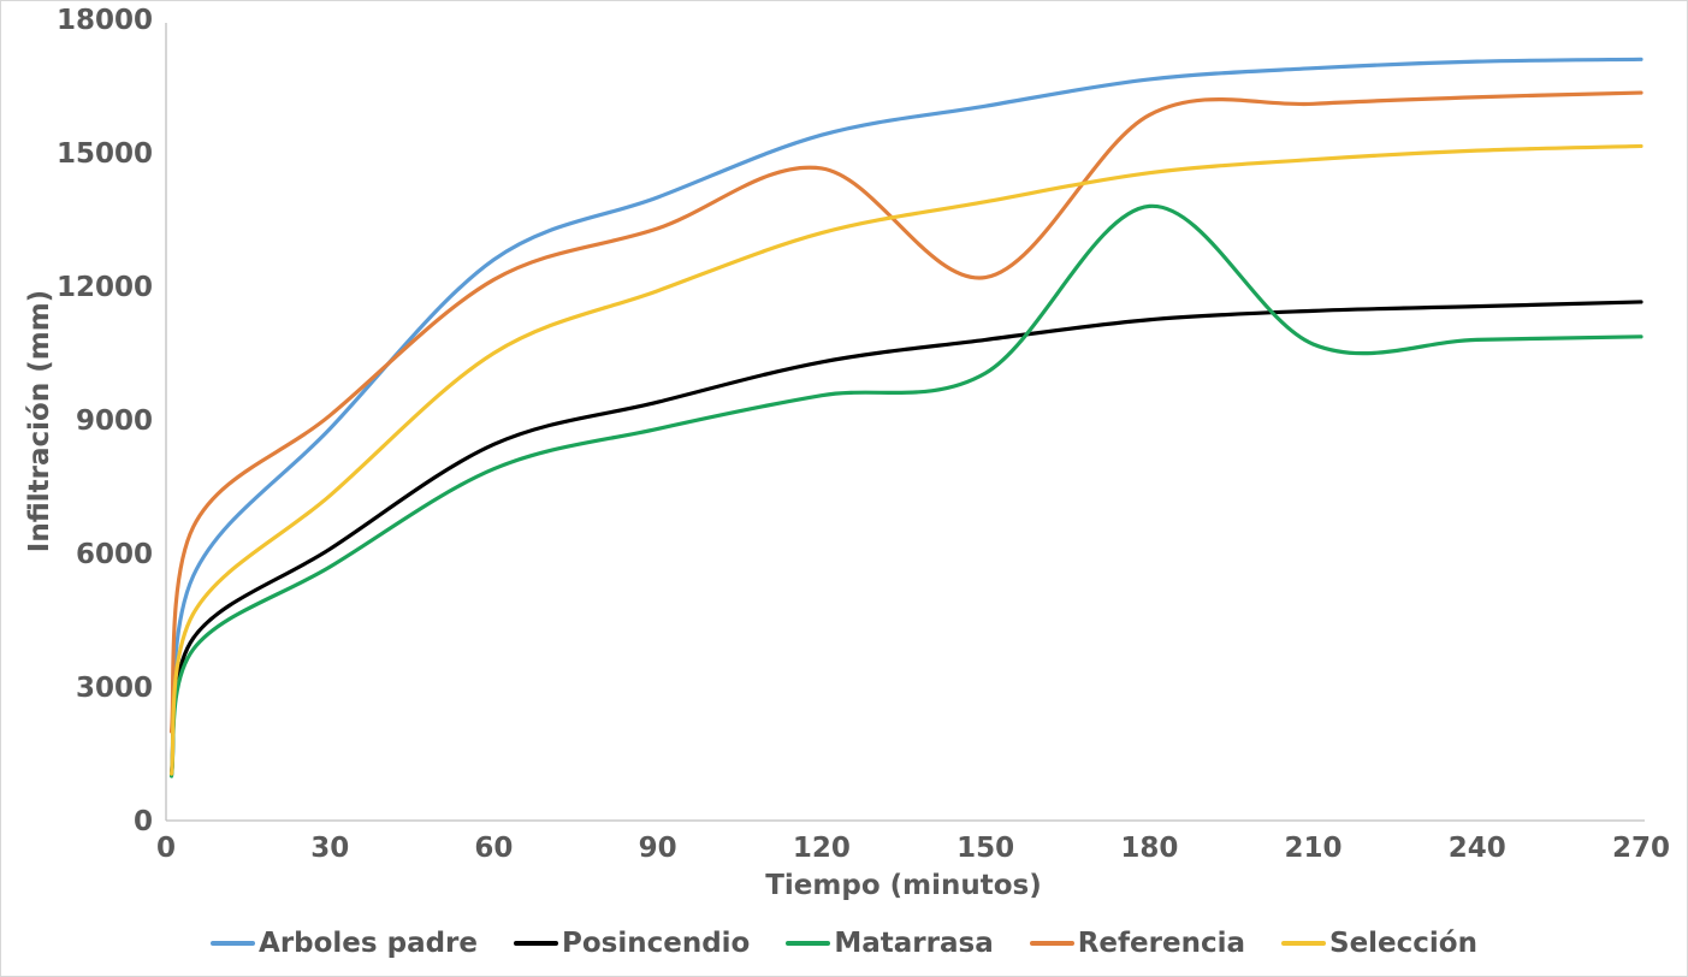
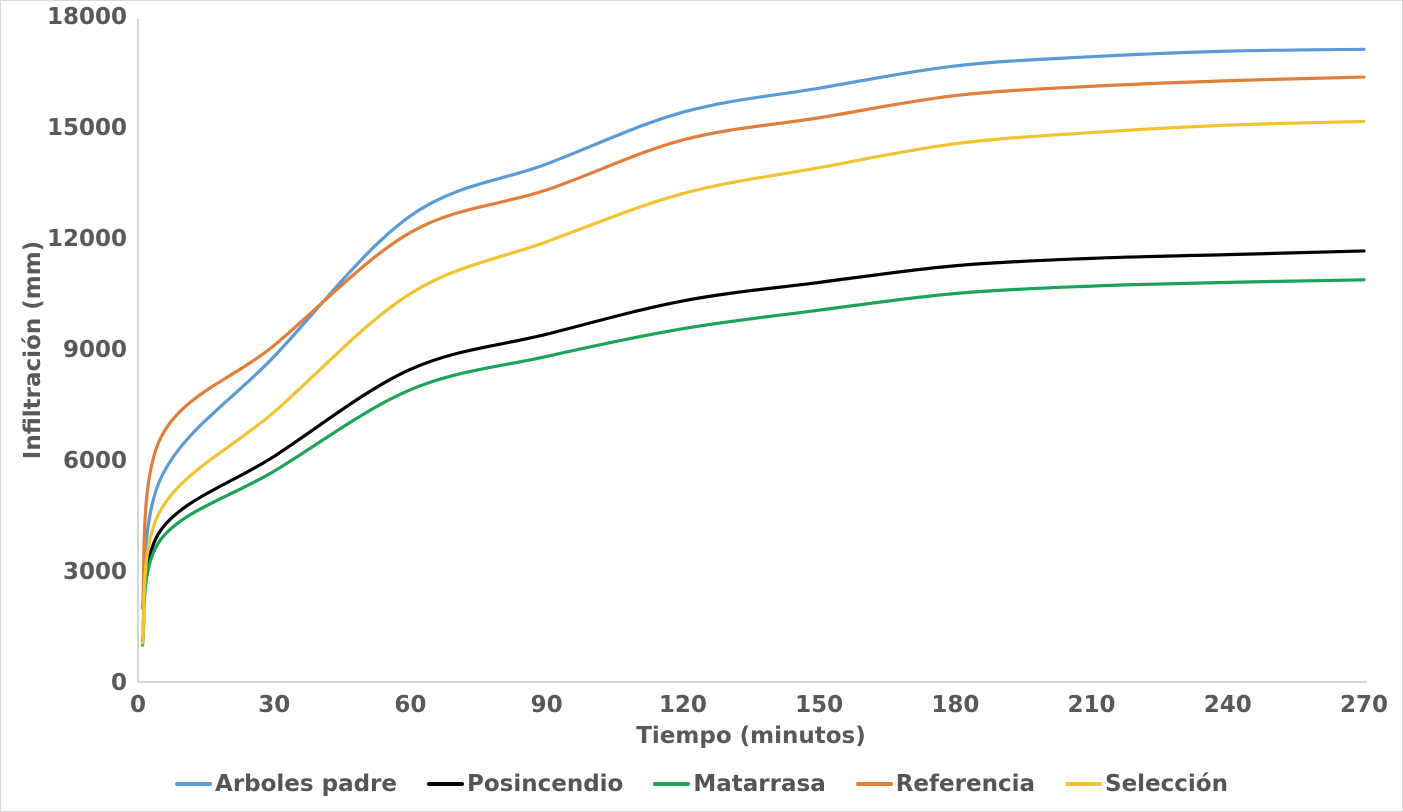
Referencia/150: 12200 -> 15200
Matarrasa/180: 13800 -> 10500
